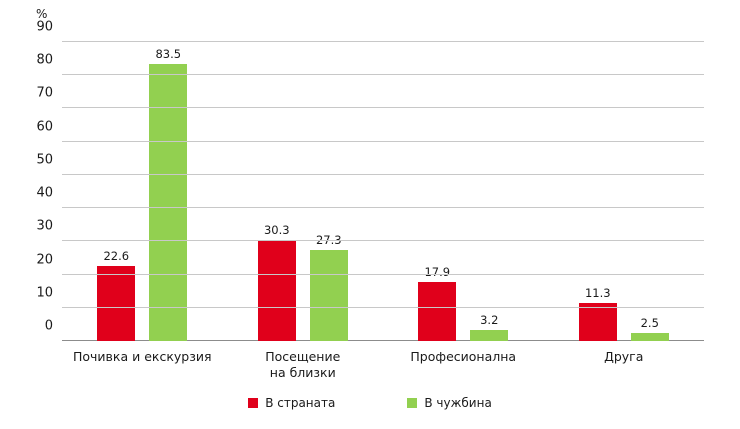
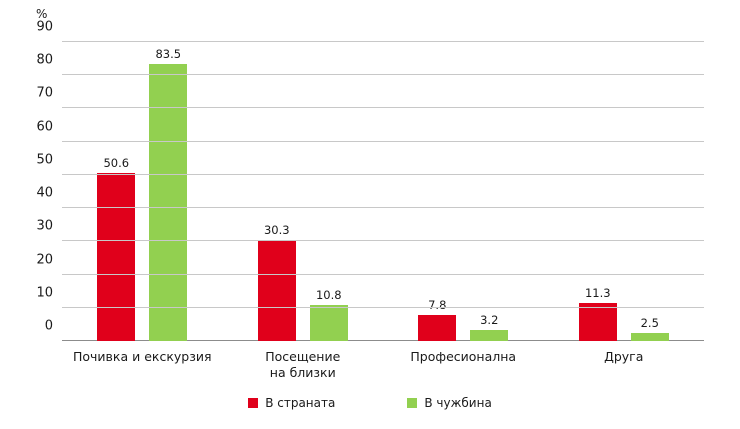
В страната/Почивка и екскурзия: 22.6 -> 50.6
В чужбина/Посещение на близки: 27.3 -> 10.8
В страната/Професионална: 17.9 -> 7.8
